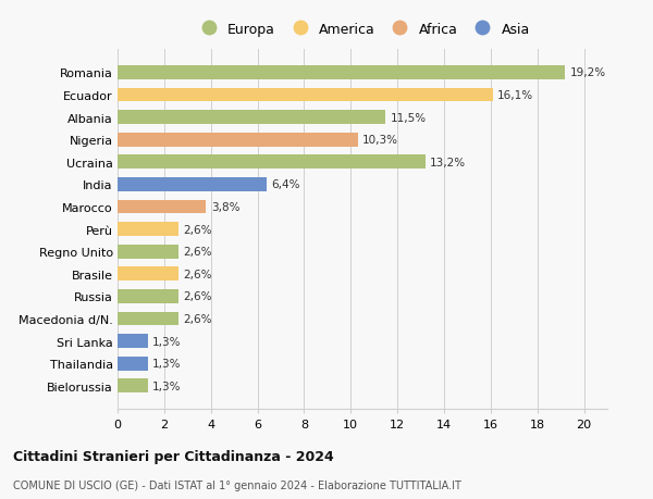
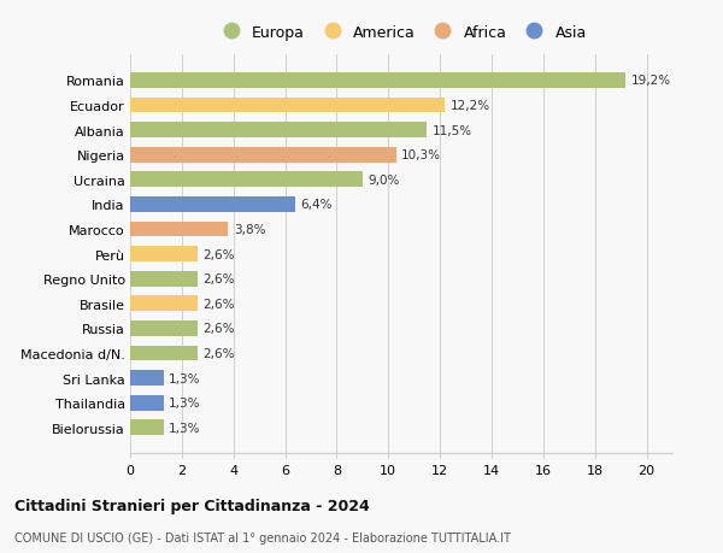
Ecuador: 16,1% -> 12,2%
Ucraina: 13,2% -> 9,0%
